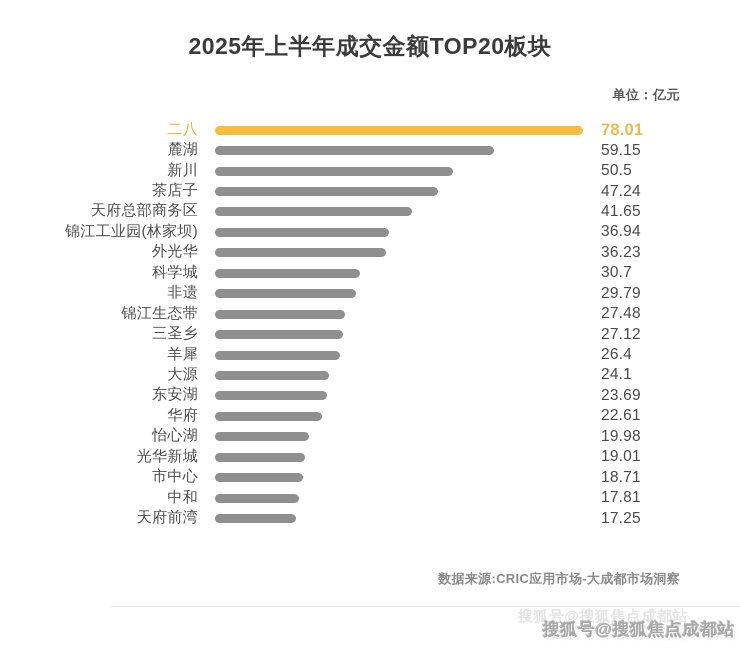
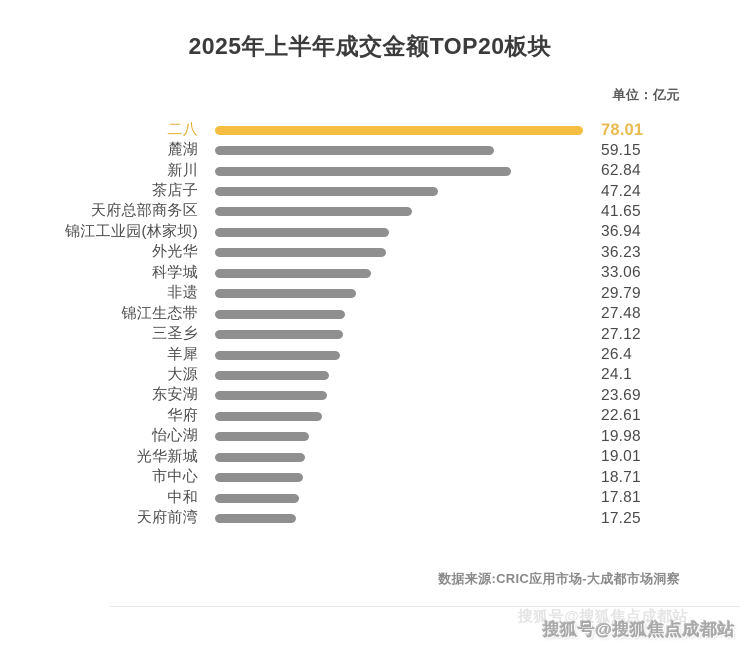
新川: 50.5 -> 62.84
科学城: 30.7 -> 33.06
